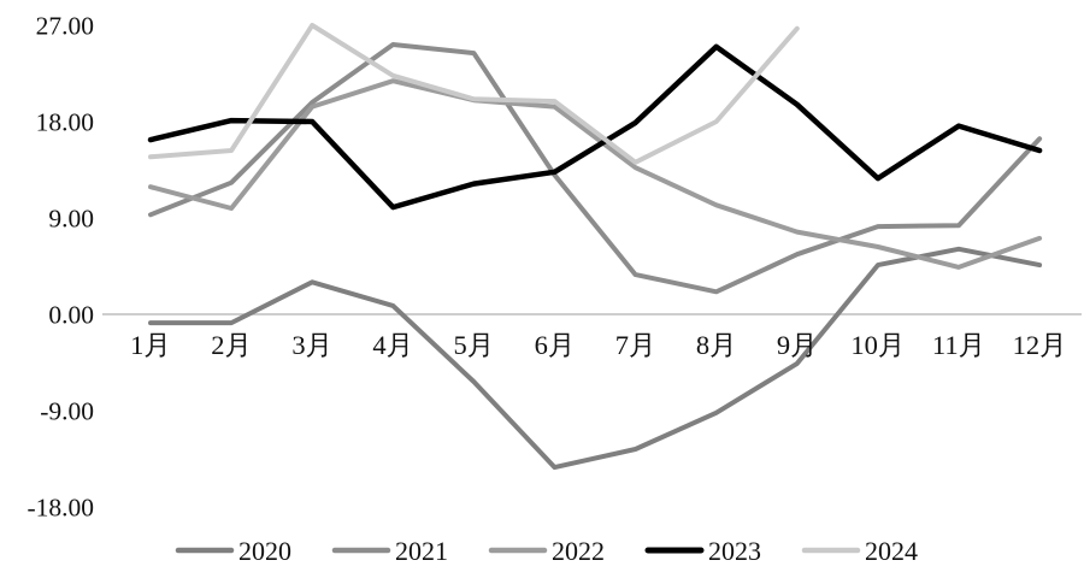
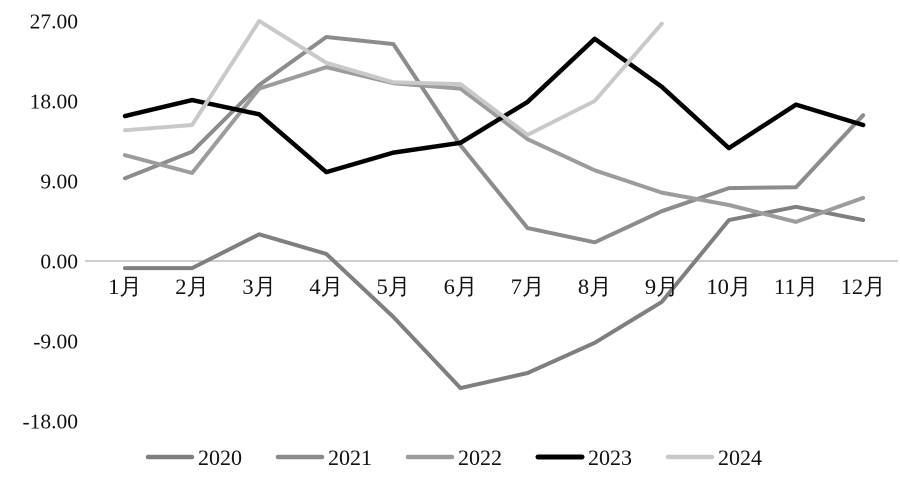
2023/3月: 18 -> 16
